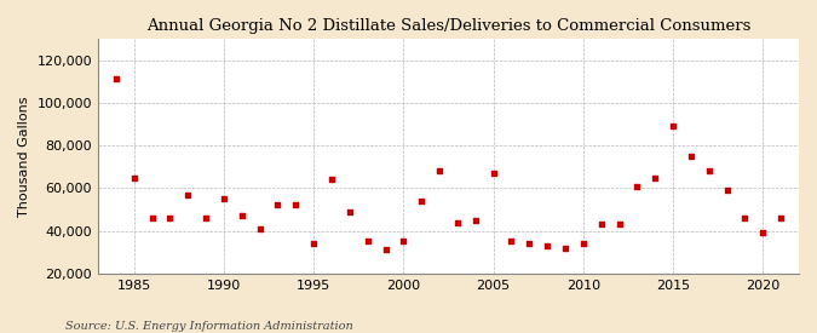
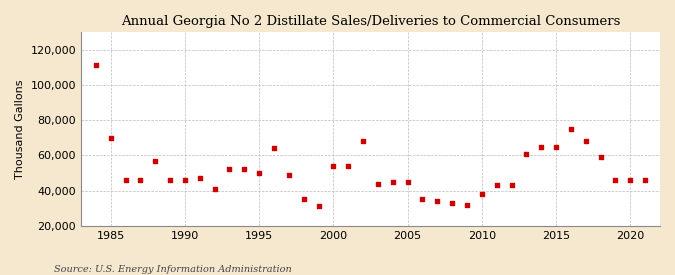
1985: 65,000 -> 70,000
1990: 55,000 -> 46,000
1995: 34,000 -> 50,000
2000: 35,000 -> 54,000
2005: 67,000 -> 45,000
2010: 34,000 -> 38,000
2015: 89,000 -> 65,000
2020: 39,000 -> 46,000
